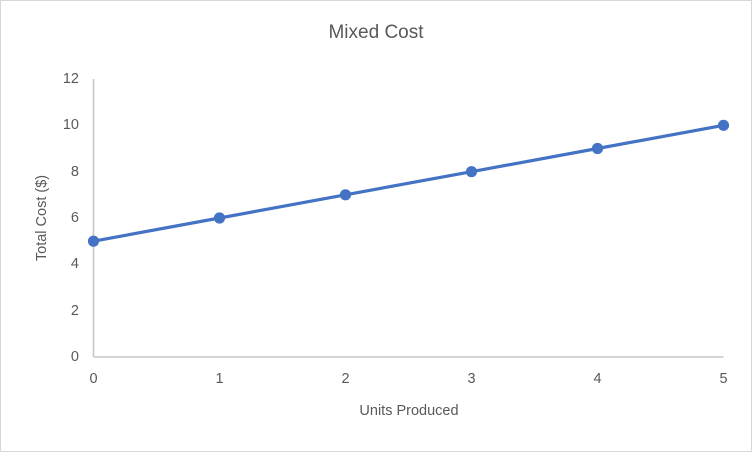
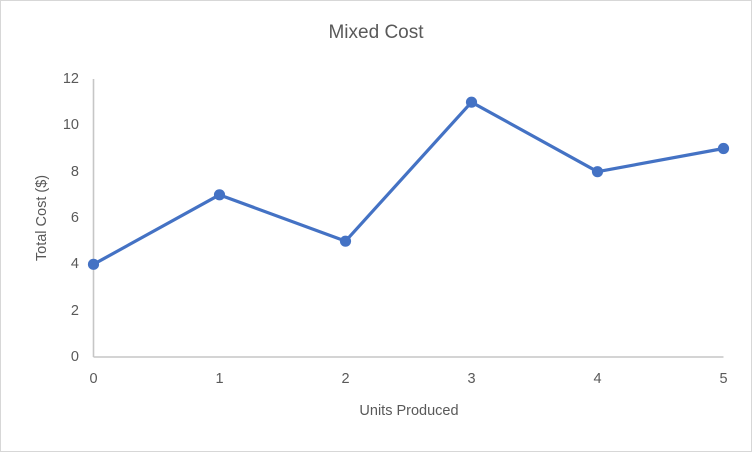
0: 5 -> 4
1: 6 -> 7
2: 7 -> 5
3: 8 -> 11
4: 9 -> 8
5: 10 -> 9
